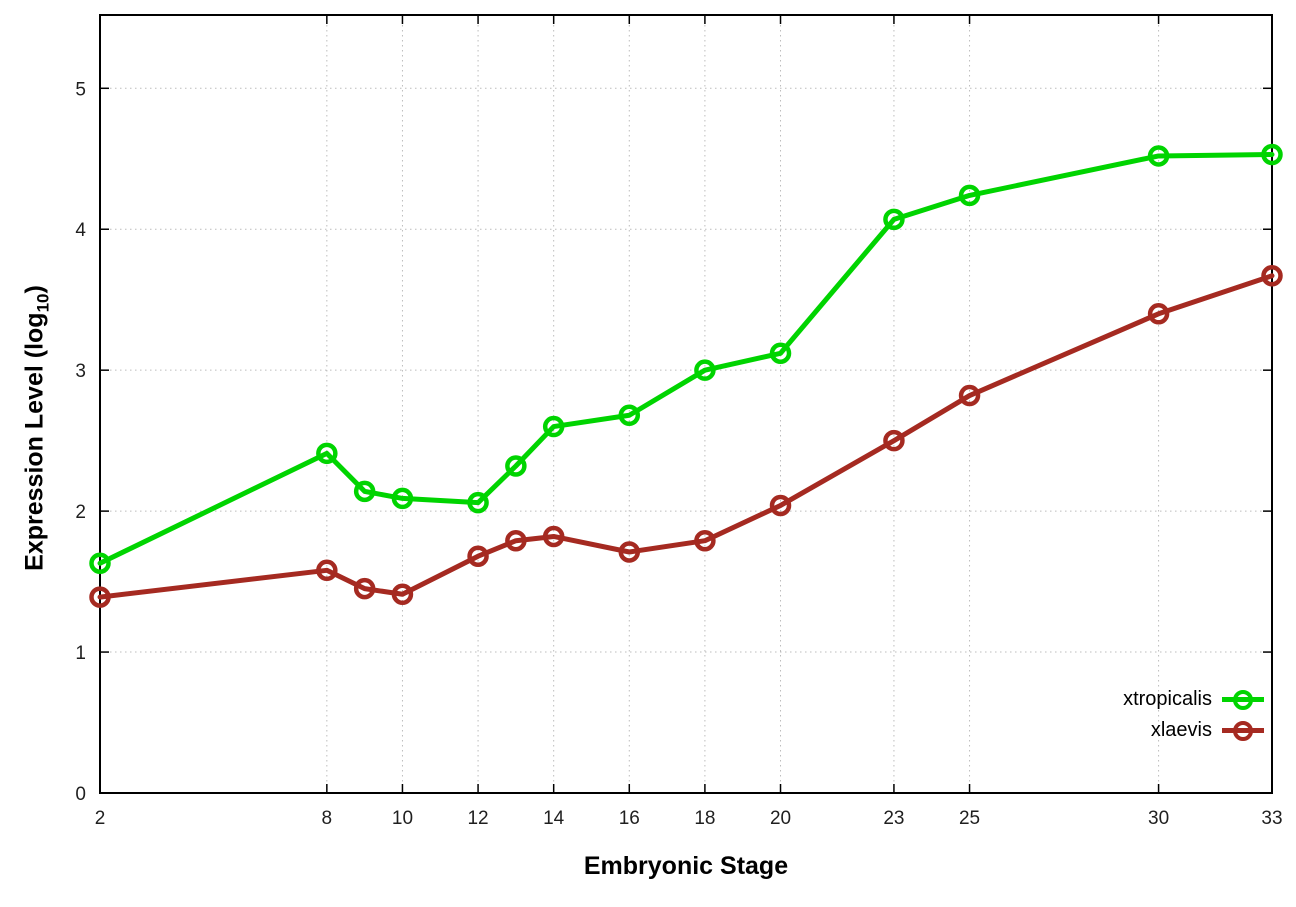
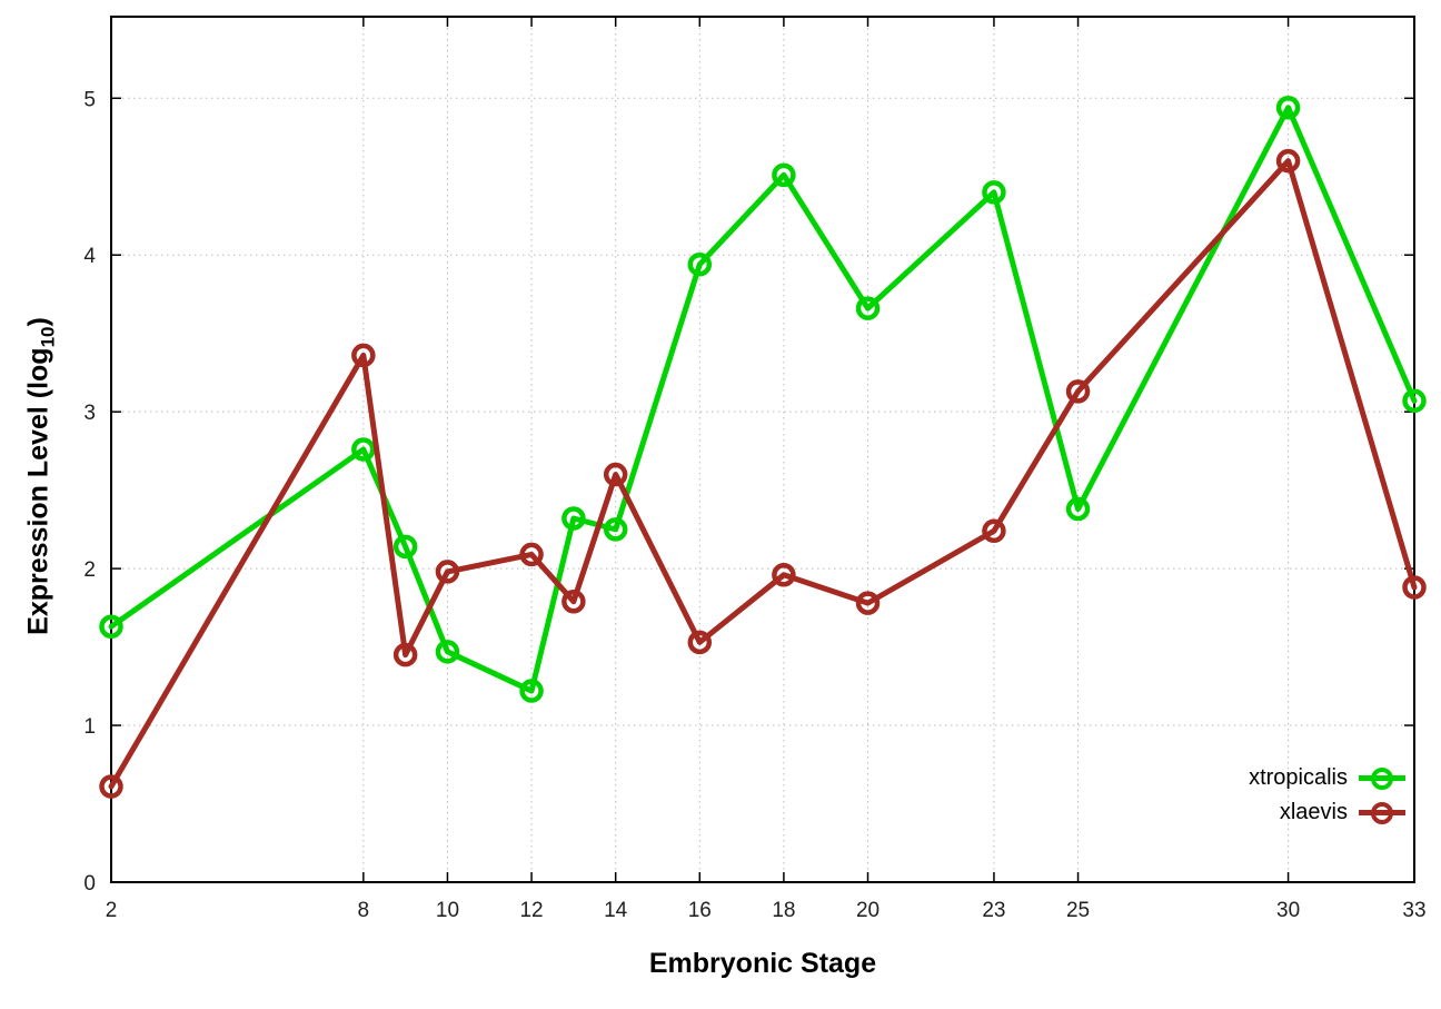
xlaevis/2: 1.39 -> 0.61
xtropicalis/8: 2.41 -> 2.76
xlaevis/8: 1.58 -> 3.36
xtropicalis/10: 2.09 -> 1.47
xlaevis/10: 1.41 -> 1.98
xtropicalis/12: 2.06 -> 1.22
xlaevis/12: 1.68 -> 2.09
xtropicalis/14: 2.60 -> 2.25
xlaevis/14: 1.82 -> 2.60
xtropicalis/16: 2.68 -> 3.94
xlaevis/16: 1.71 -> 1.53
xtropicalis/18: 3.00 -> 4.51
xlaevis/18: 1.79 -> 1.96
xtropicalis/20: 3.12 -> 3.66
xlaevis/20: 2.04 -> 1.78
xtropicalis/23: 4.07 -> 4.40
xlaevis/23: 2.50 -> 2.24
xtropicalis/25: 4.24 -> 2.38
xlaevis/25: 2.82 -> 3.13
xtropicalis/30: 4.52 -> 4.94
xlaevis/30: 3.40 -> 4.60
xtropicalis/33: 4.53 -> 3.07
xlaevis/33: 3.67 -> 1.88
